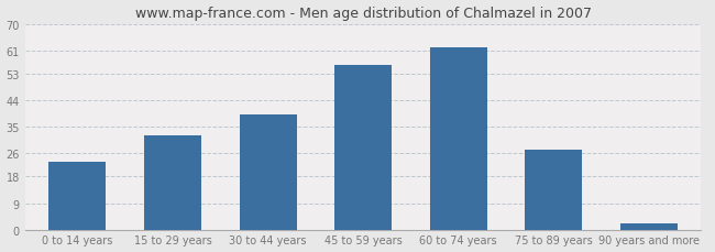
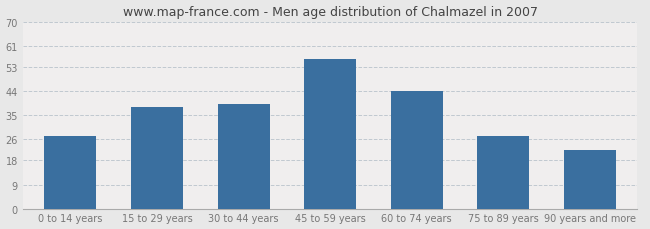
0 to 14 years: 23 -> 27
15 to 29 years: 32 -> 38
60 to 74 years: 62 -> 44
90 years and more: 2 -> 22
